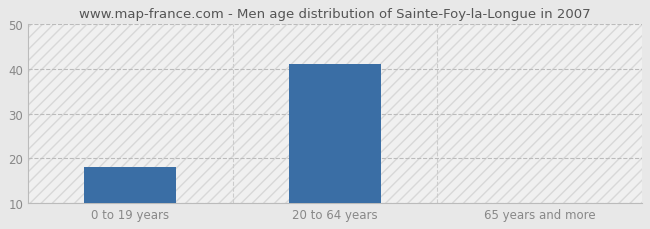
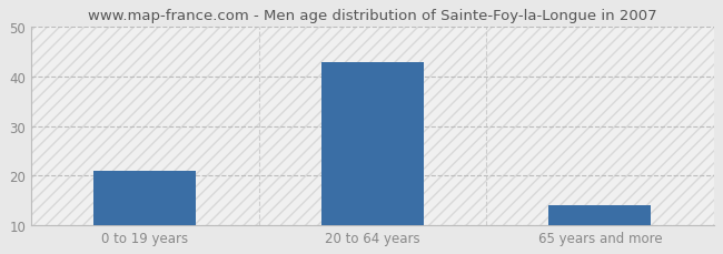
0 to 19 years: 18 -> 21
20 to 64 years: 41 -> 43
65 years and more: 10 -> 14
